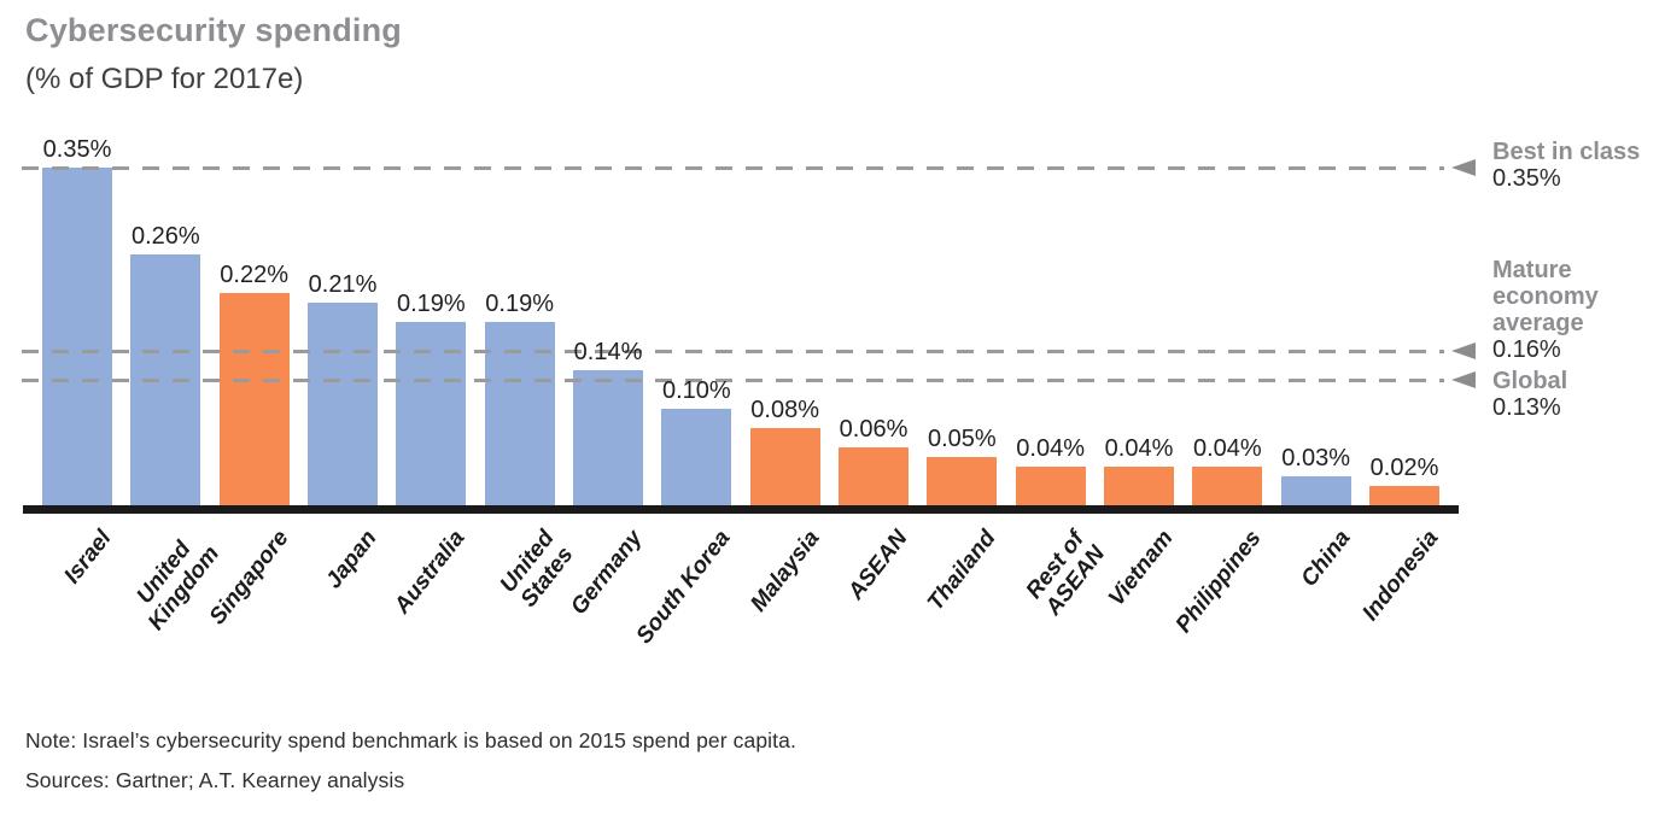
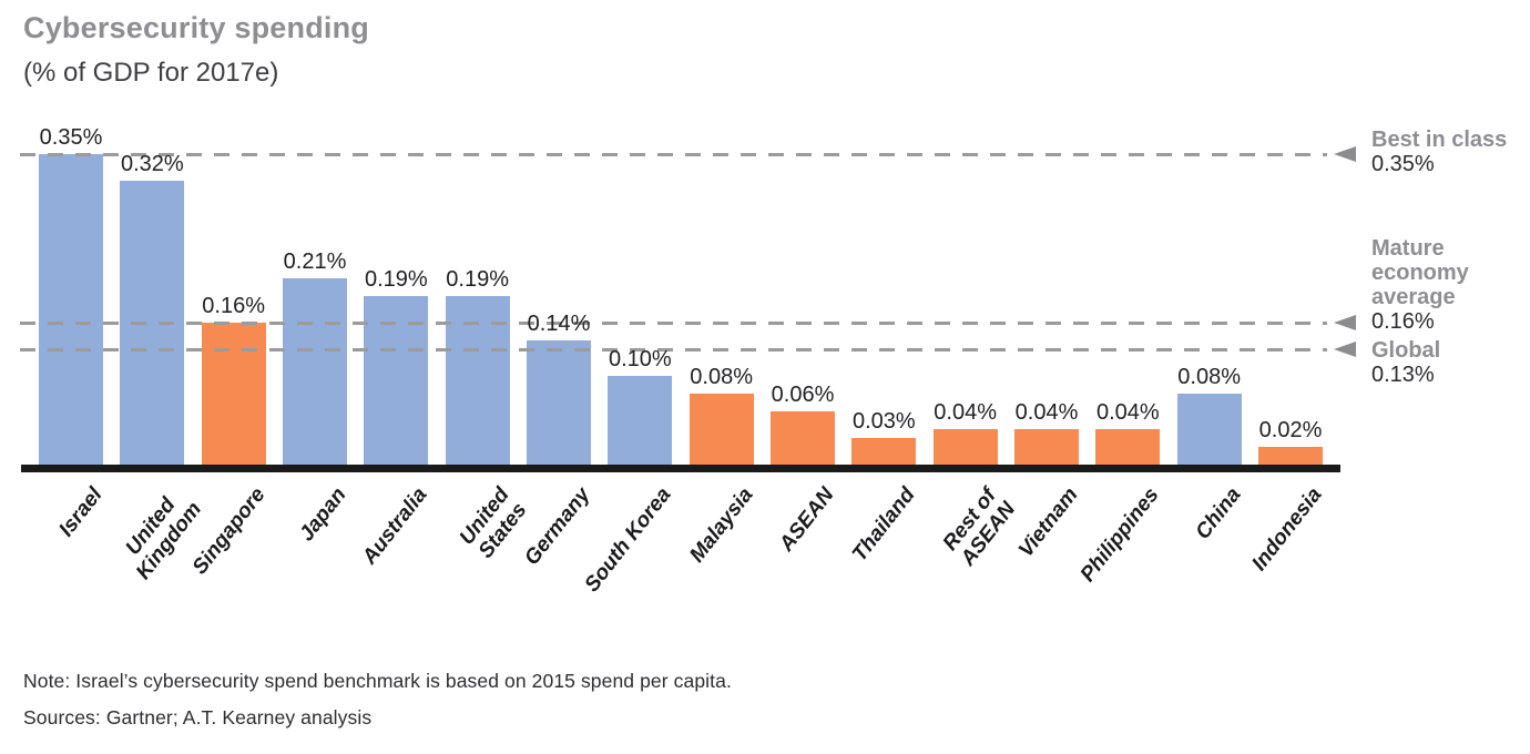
United Kingdom: 0.26% -> 0.32%
Singapore: 0.22% -> 0.16%
Thailand: 0.05% -> 0.03%
China: 0.03% -> 0.08%
